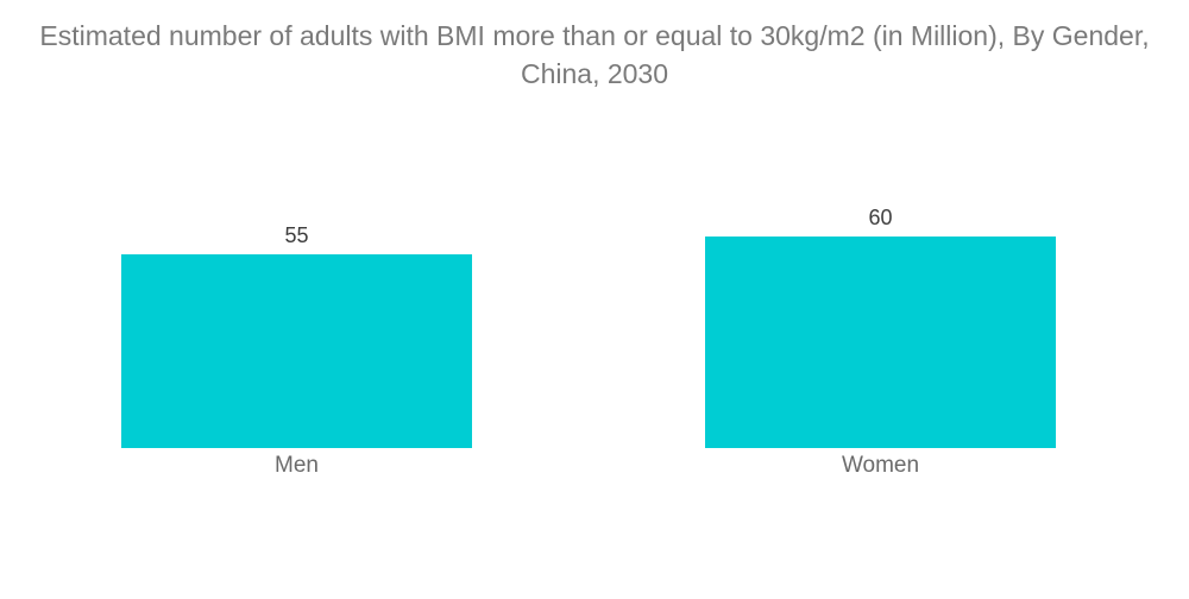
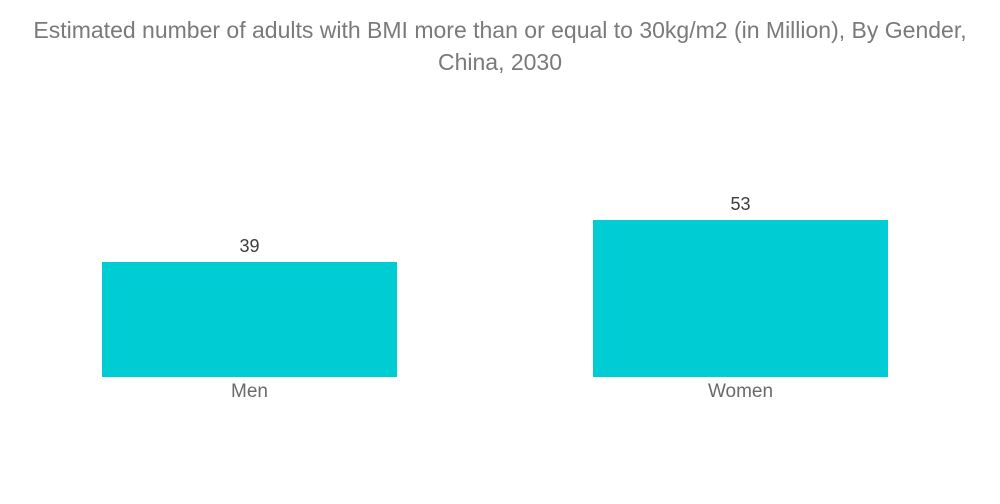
Men: 55 -> 39
Women: 60 -> 53
